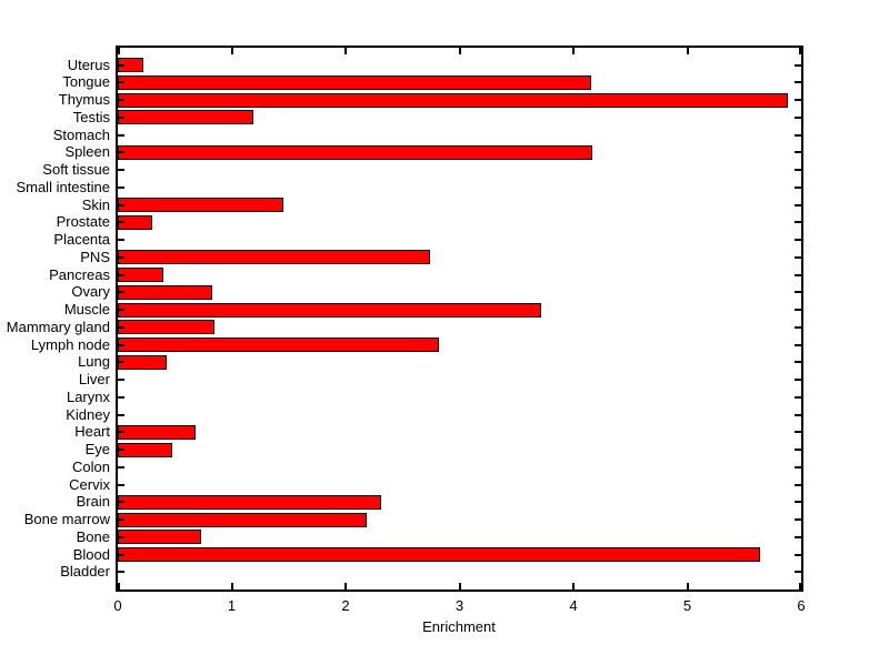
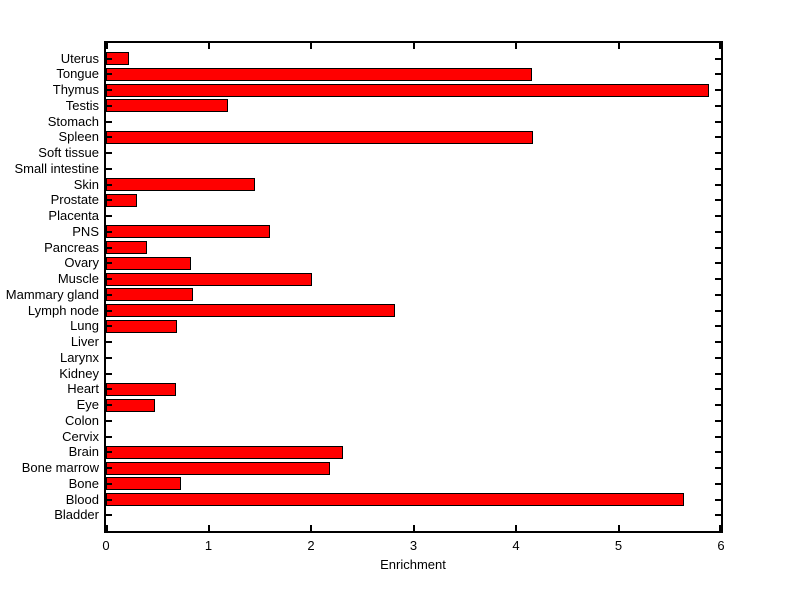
PNS: 2.74 -> 1.60
Muscle: 3.72 -> 2.01
Lung: 0.43 -> 0.69
